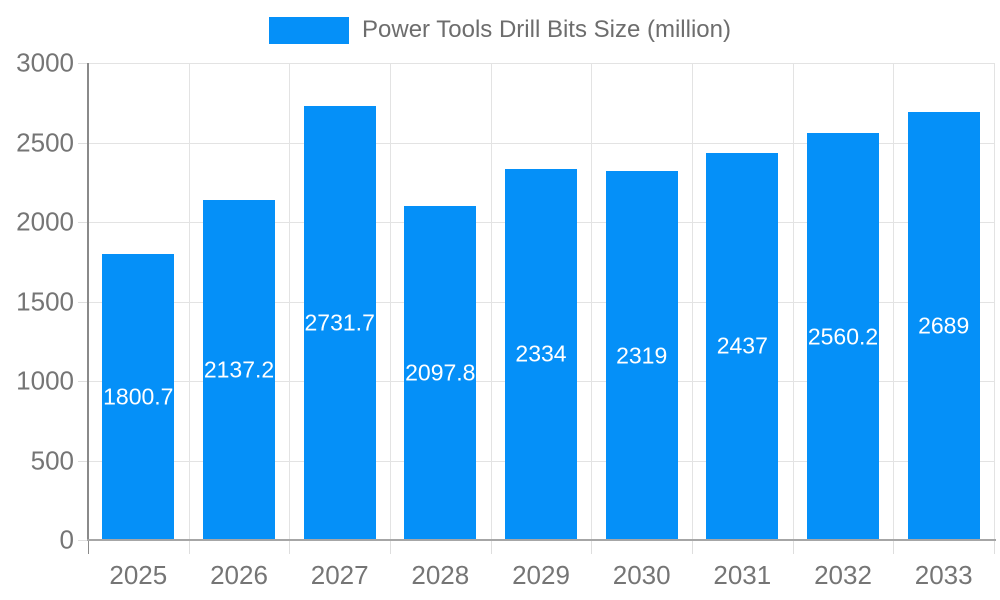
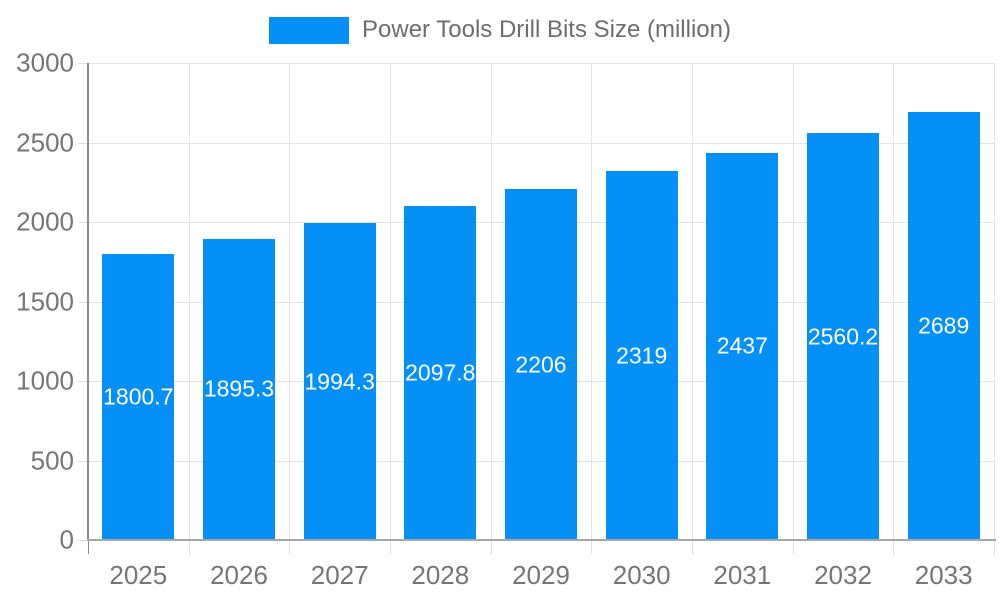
2026: 2137.2 -> 1895.3
2027: 2731.7 -> 1994.3
2029: 2334 -> 2206
